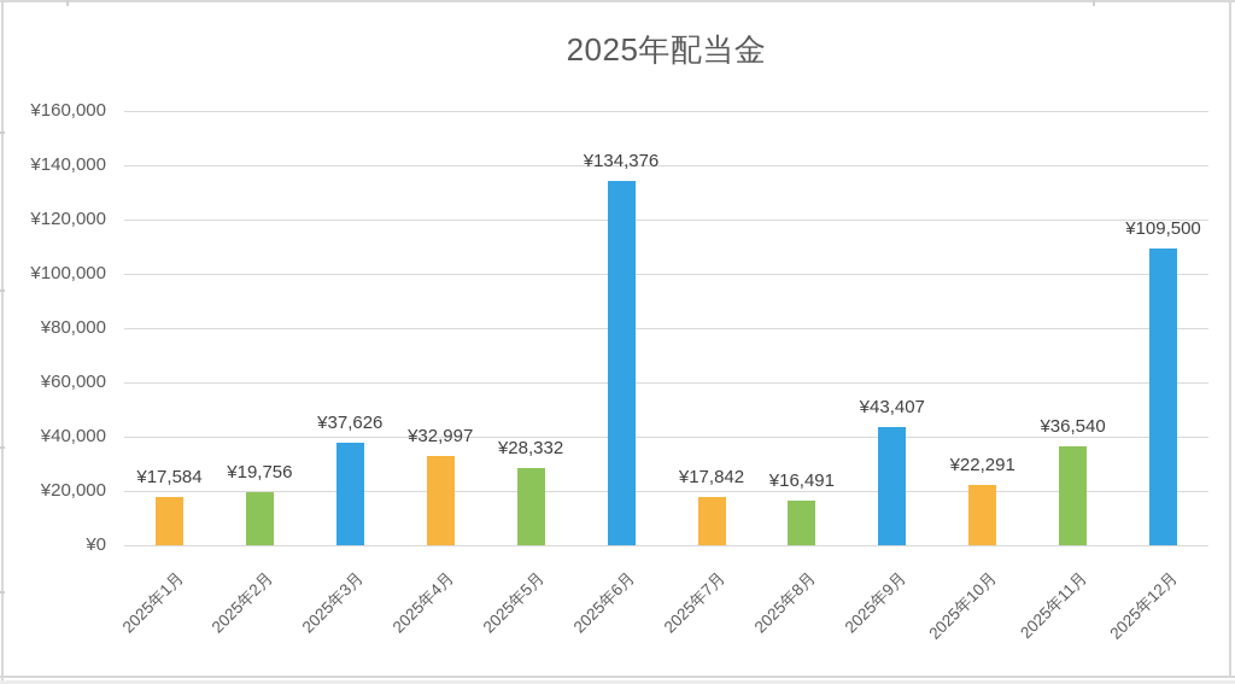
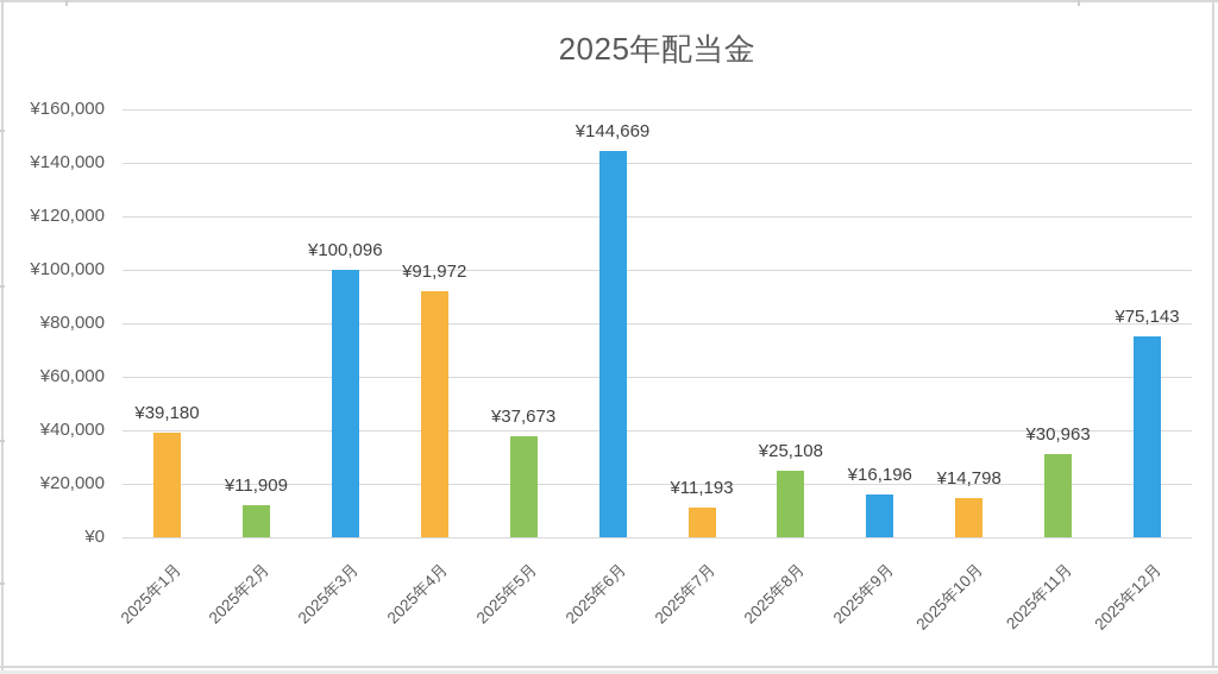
2025年1月: ¥17,584 -> ¥39,180
2025年2月: ¥19,756 -> ¥11,909
2025年3月: ¥37,626 -> ¥100,096
2025年4月: ¥32,997 -> ¥91,972
2025年5月: ¥28,332 -> ¥37,673
2025年6月: ¥134,376 -> ¥144,669
2025年7月: ¥17,842 -> ¥11,193
2025年8月: ¥16,491 -> ¥25,108
2025年9月: ¥43,407 -> ¥16,196
2025年10月: ¥22,291 -> ¥14,798
2025年11月: ¥36,540 -> ¥30,963
2025年12月: ¥109,500 -> ¥75,143
